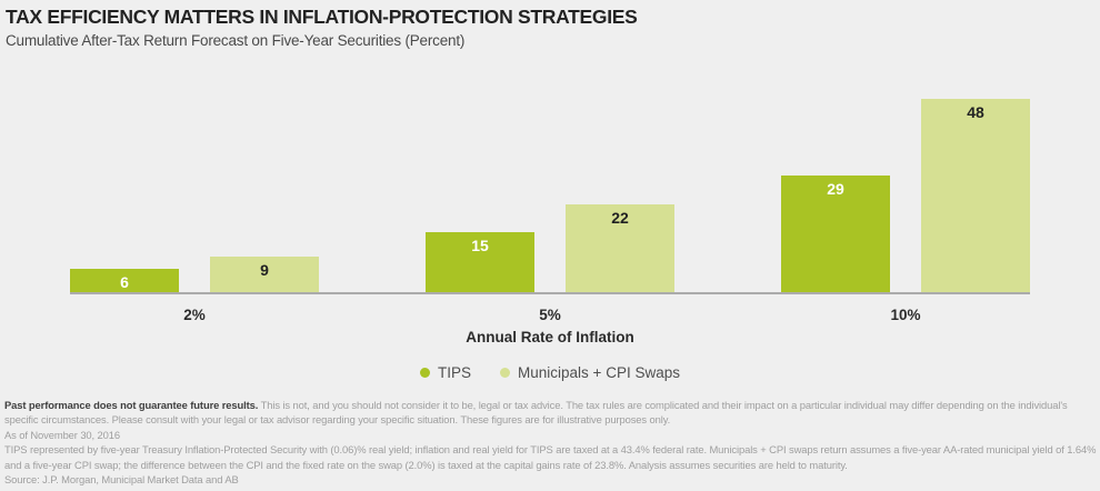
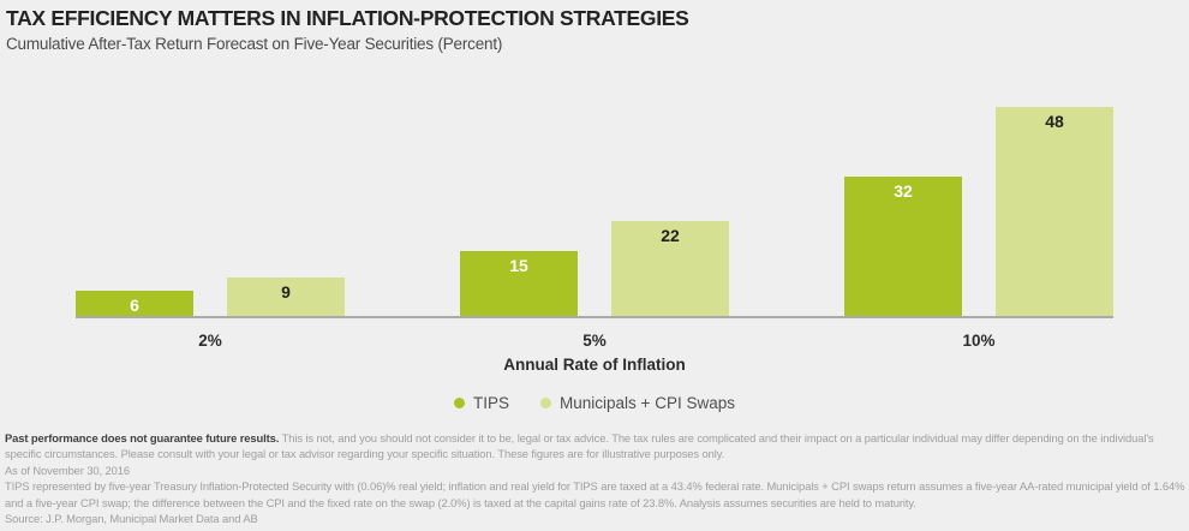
TIPS/10%: 29 -> 32
